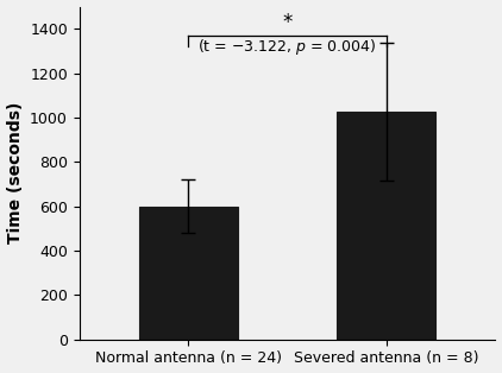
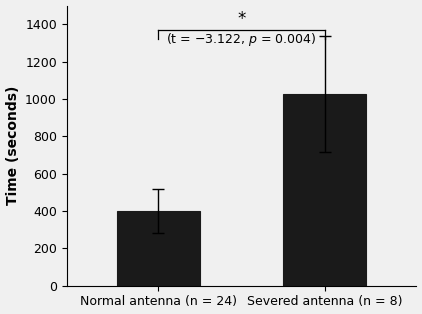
Normal antenna (n = 24): 600 -> 400
